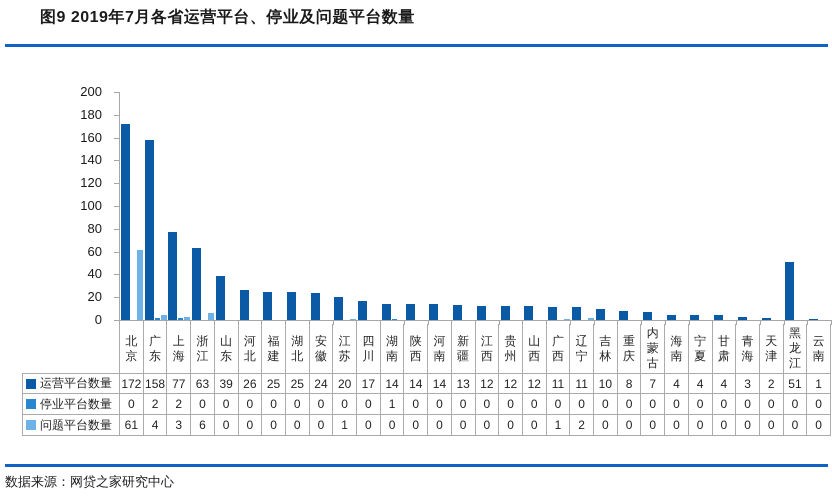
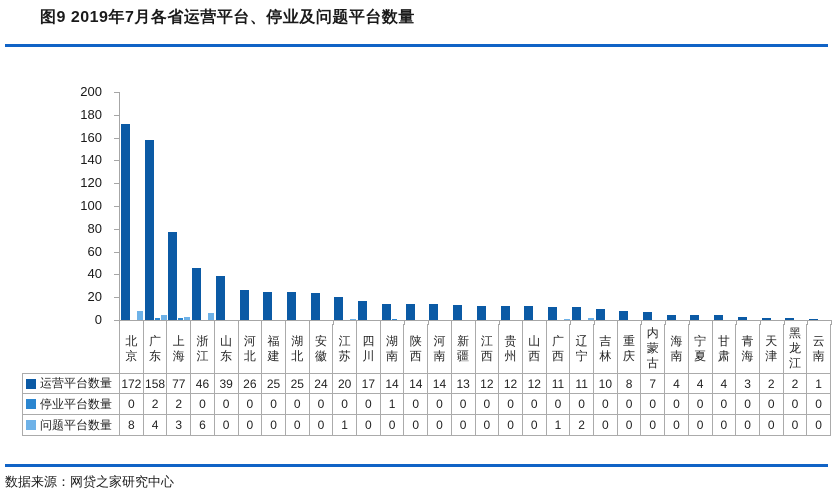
问题平台数量/北京: 61 -> 8
运营平台数量/浙江: 63 -> 46
运营平台数量/黑龙江: 51 -> 2
